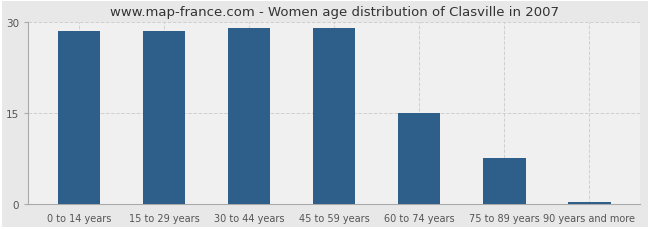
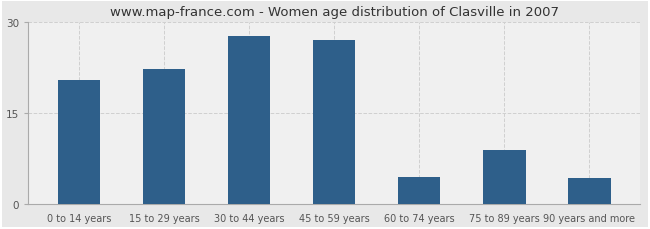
0 to 14 years: 28.5 -> 20.4
15 to 29 years: 28.5 -> 22.2
30 to 44 years: 29.0 -> 27.6
45 to 59 years: 29.0 -> 27.0
60 to 74 years: 15.0 -> 4.4
75 to 89 years: 7.5 -> 8.8
90 years and more: 0.3 -> 4.2
